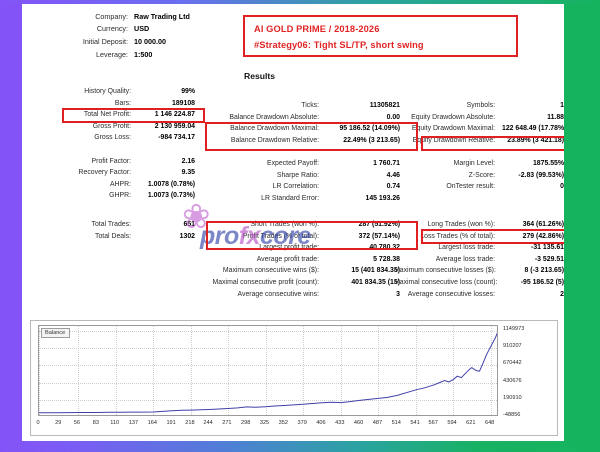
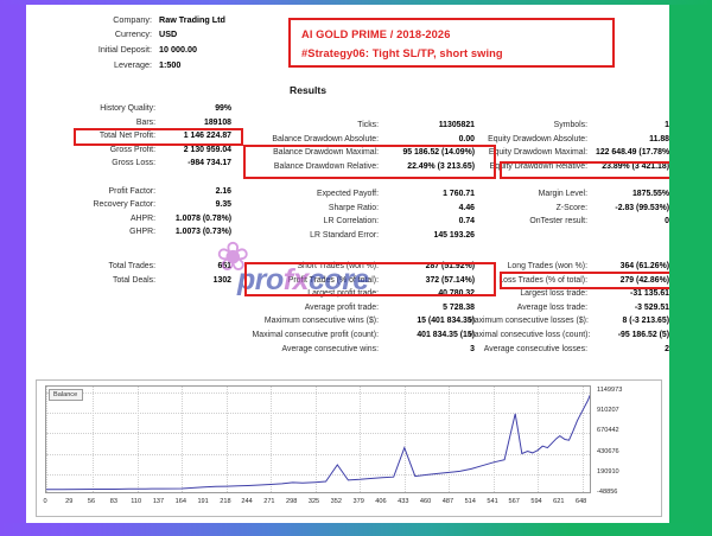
352: 100000 -> 300000
433: 200000 -> 500000
567: 400000 -> 900000
